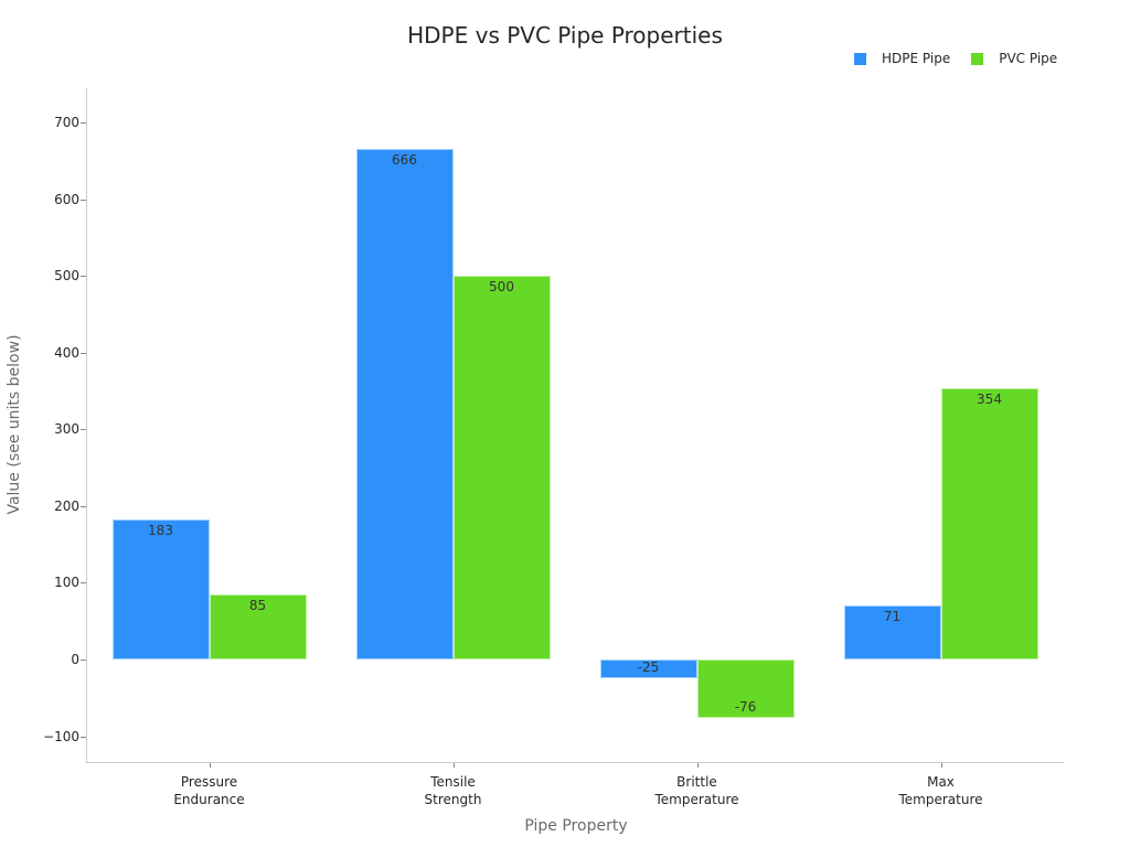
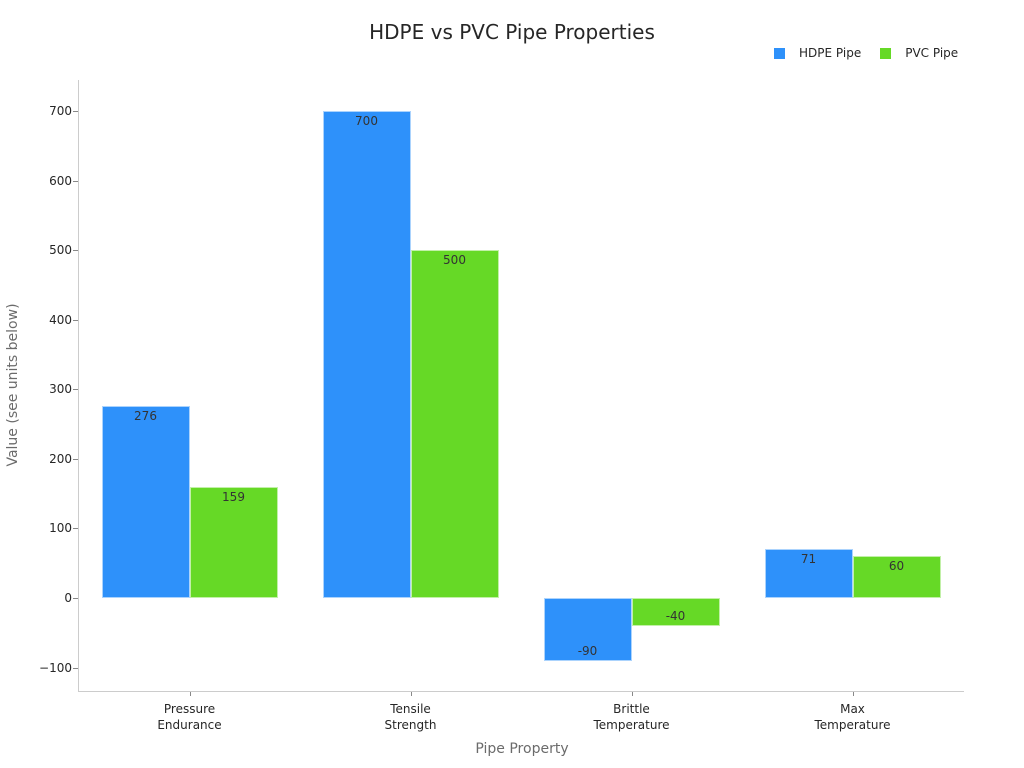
HDPE Pipe/Pressure Endurance: 183 -> 276
PVC Pipe/Pressure Endurance: 85 -> 159
HDPE Pipe/Tensile Strength: 666 -> 700
HDPE Pipe/Brittle Temperature: -25 -> -90
PVC Pipe/Brittle Temperature: -76 -> -40
PVC Pipe/Max Temperature: 354 -> 60
